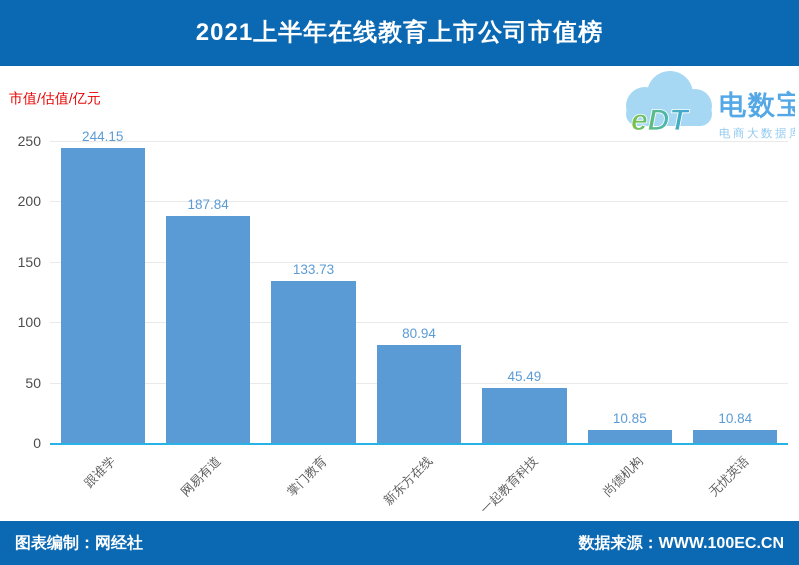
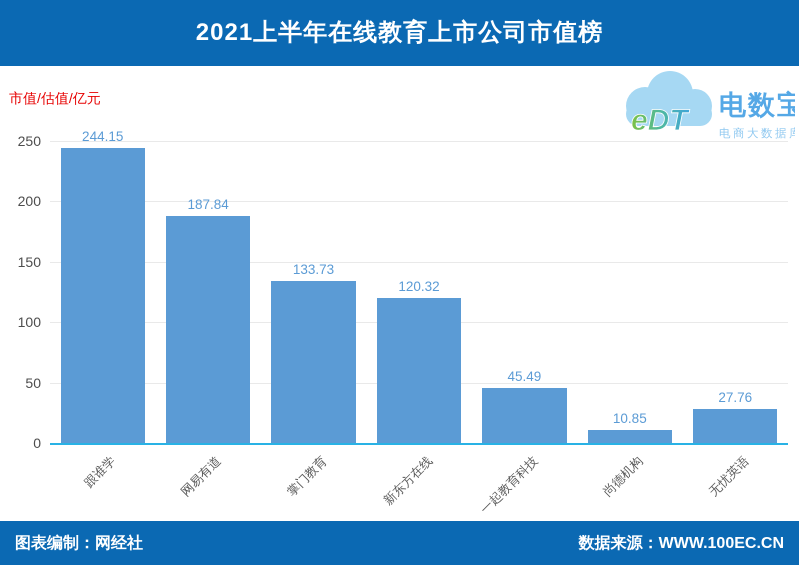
新东方在线: 80.94 -> 120.32
无忧英语: 10.84 -> 27.76
